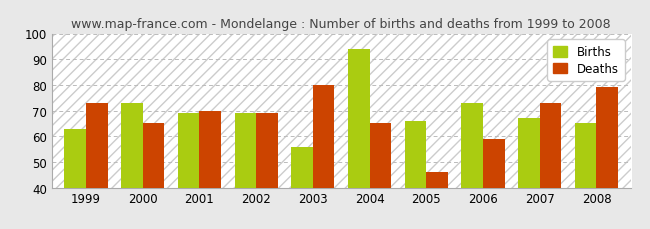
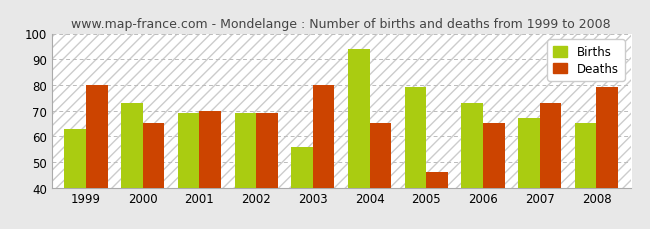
Deaths/1999: 73 -> 80
Births/2005: 66 -> 79
Deaths/2006: 59 -> 65
